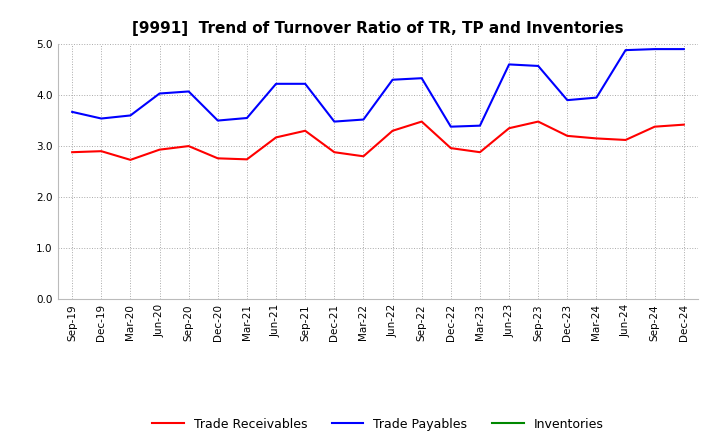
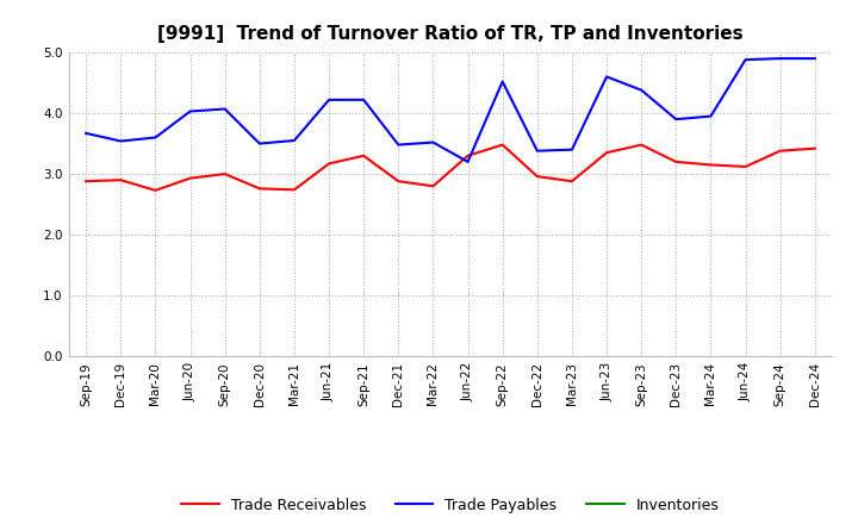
Trade Payables/Jun-22: 4.30 -> 3.20
Trade Payables/Sep-22: 4.33 -> 4.52
Trade Payables/Sep-23: 4.57 -> 4.38
